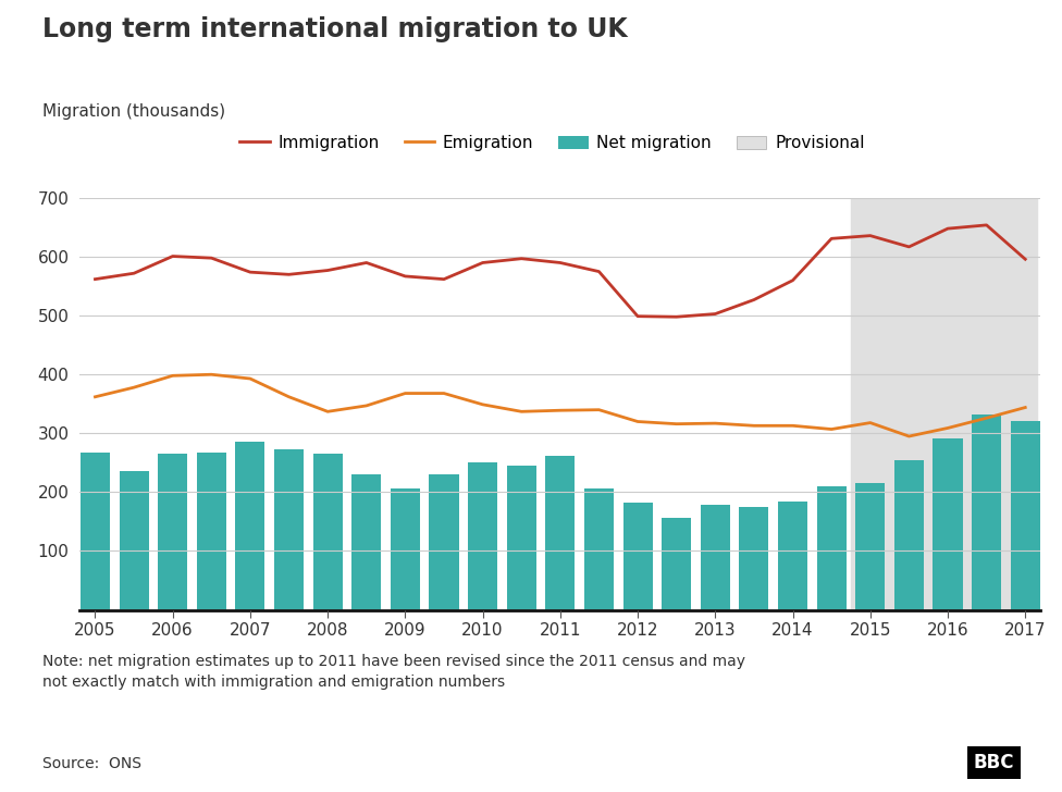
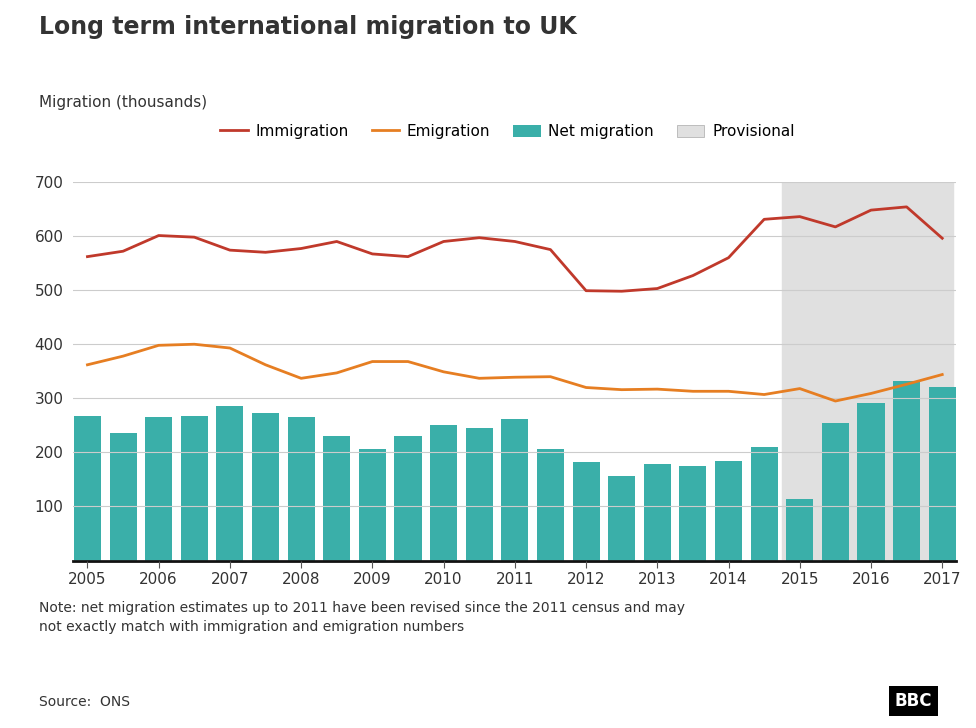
Net migration/2015: 215 -> 114
